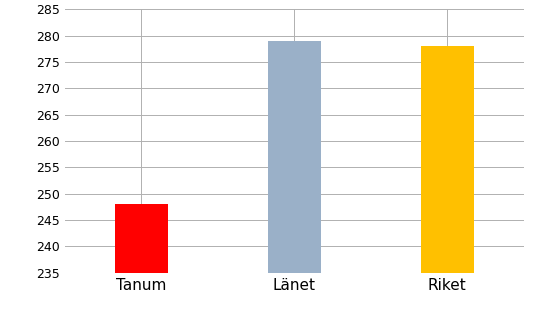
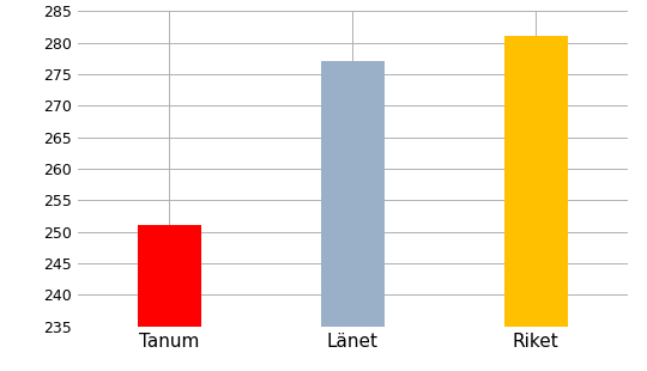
Tanum: 248 -> 251
Länet: 279 -> 277
Riket: 278 -> 281
